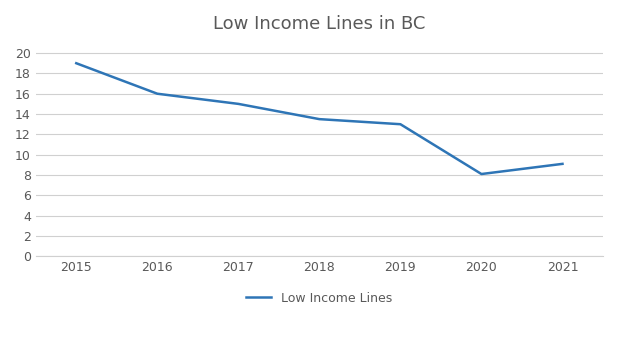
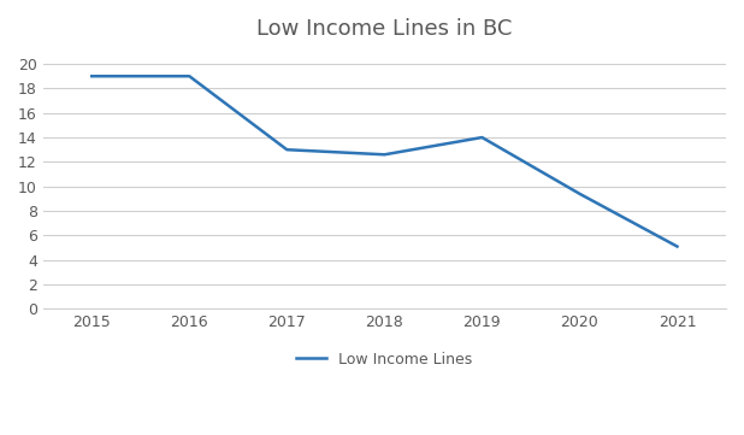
2016: 16.0 -> 19.0
2017: 15.0 -> 13.0
2018: 13.5 -> 12.6
2019: 13.0 -> 14.0
2020: 8.1 -> 9.4
2021: 9.1 -> 5.1
